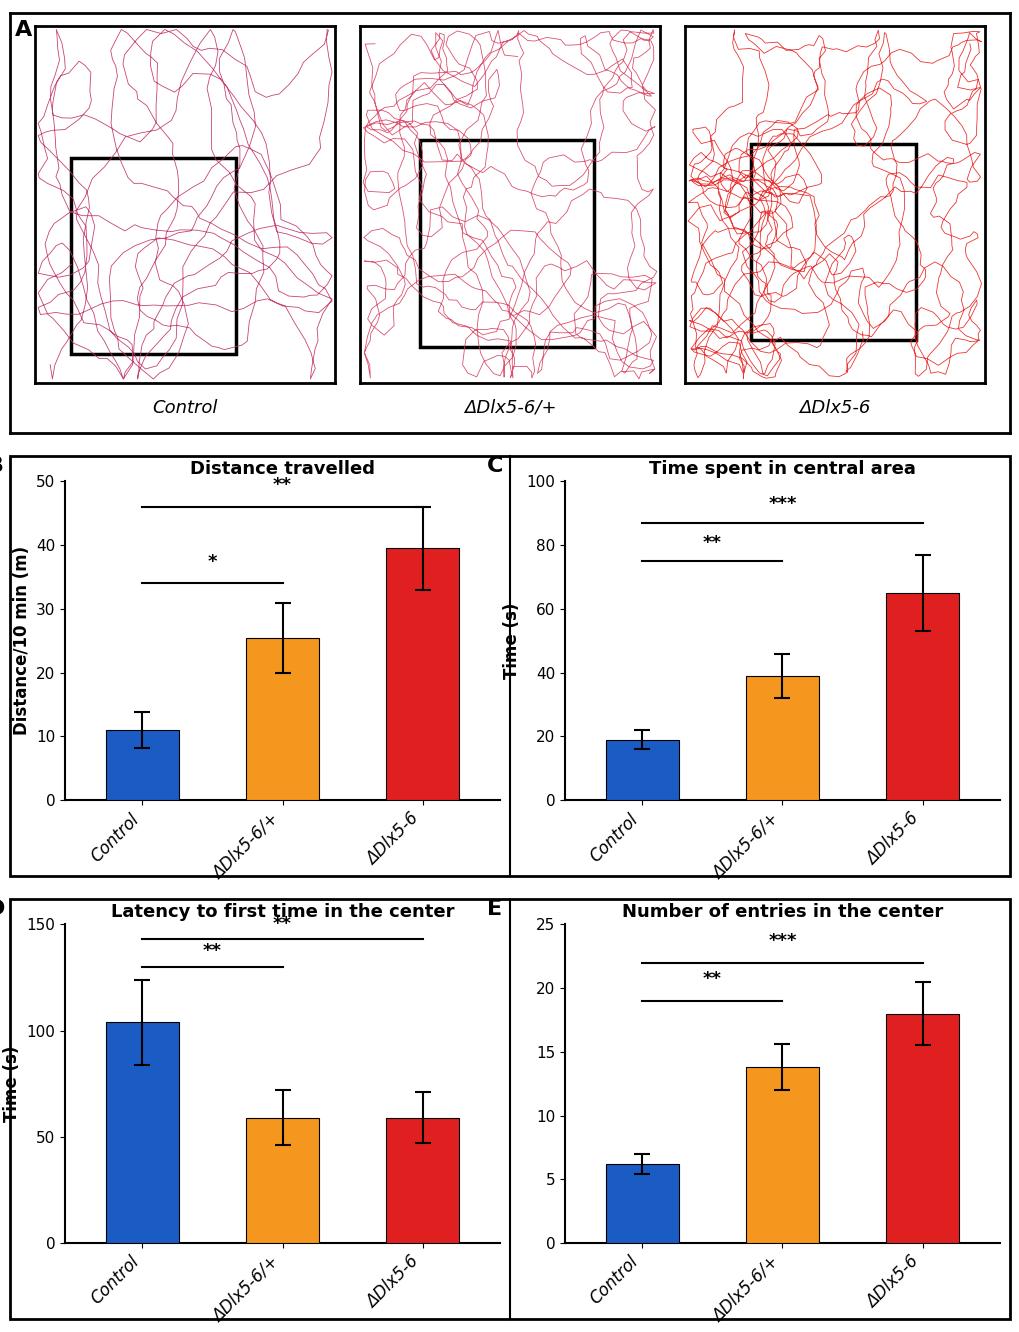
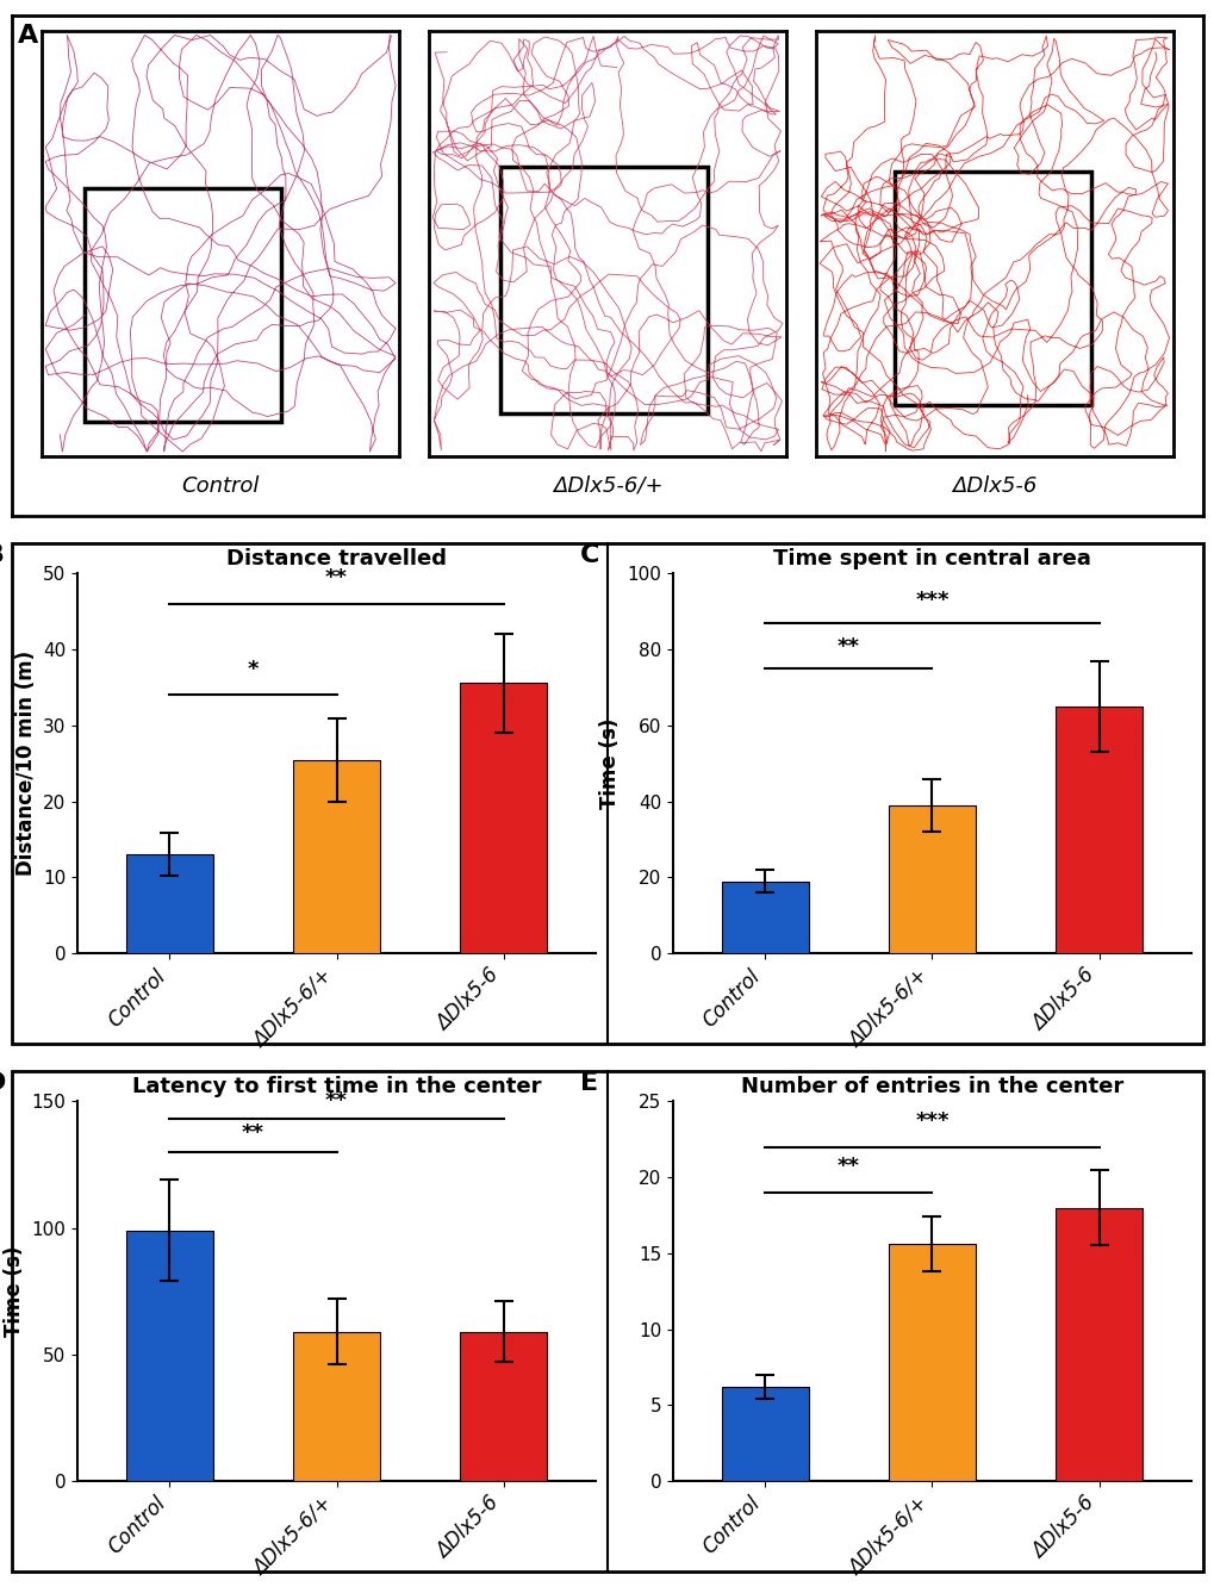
Distance travelled/Control: 11.0 -> 13.0
Distance travelled/ΔDlx5-6: 39.5 -> 35.6
Latency to first time in the center/Control: 104 -> 99
Number of entries in the center/ΔDlx5-6/+: 13.8 -> 15.6
